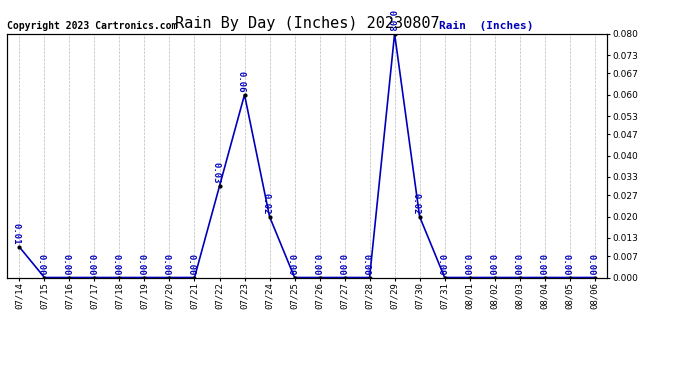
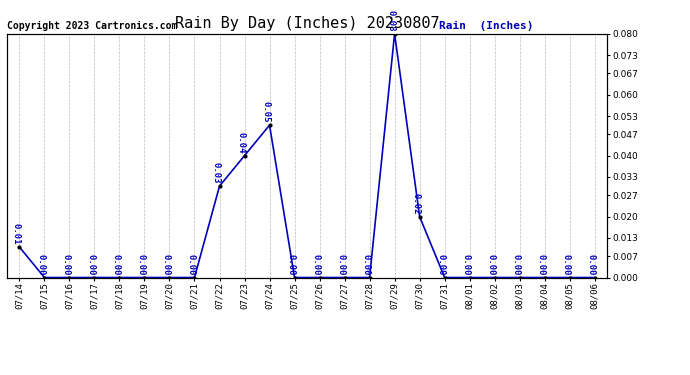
07/23: 0.06 -> 0.04
07/24: 0.02 -> 0.05
